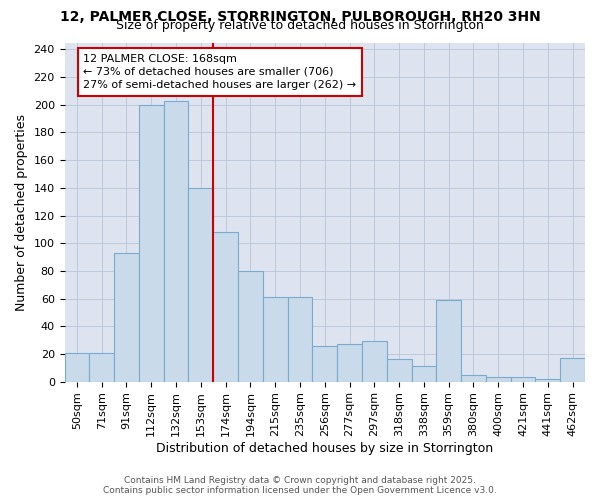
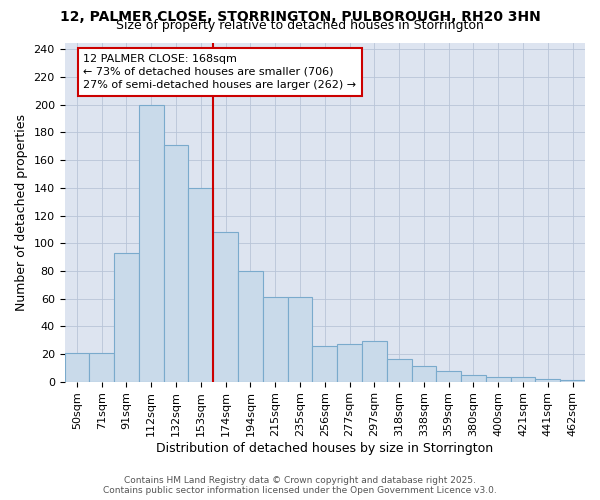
132sqm: 203 -> 171
359sqm: 59 -> 8
462sqm: 17 -> 1
